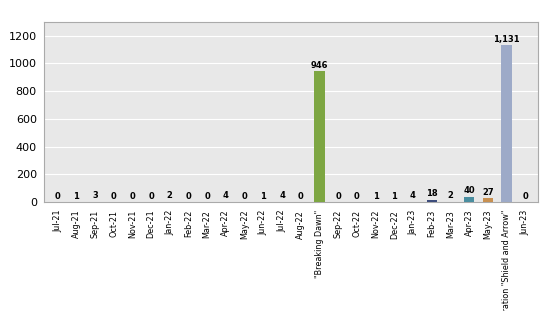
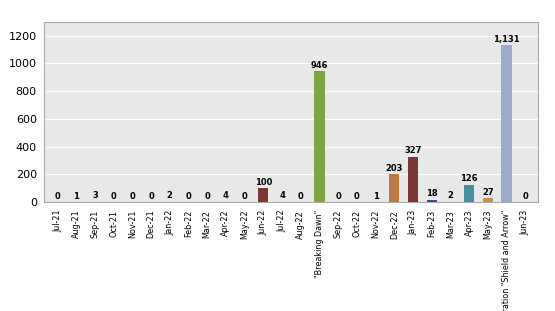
Jun-22: 1 -> 100
Dec-22: 1 -> 203
Jan-23: 4 -> 327
Apr-23: 40 -> 126
